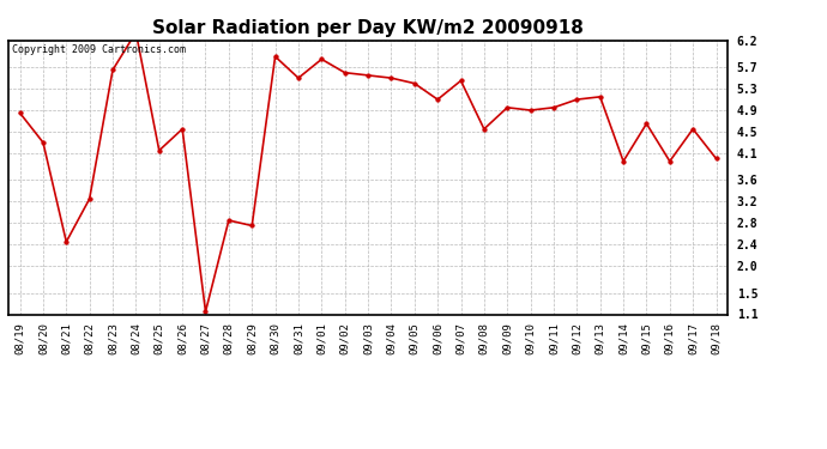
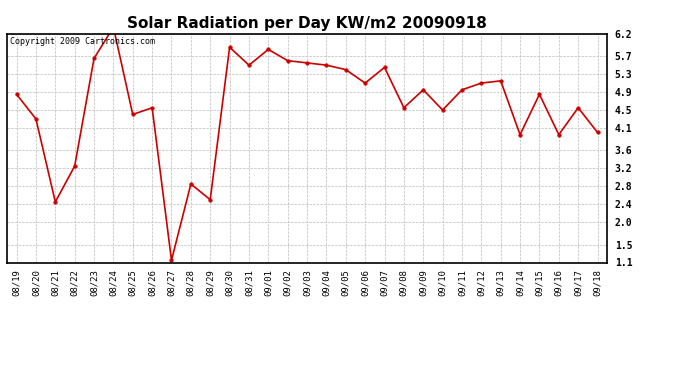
08/25: 4.15 -> 4.40
08/29: 2.75 -> 2.50
09/10: 4.90 -> 4.50
09/15: 4.65 -> 4.85
